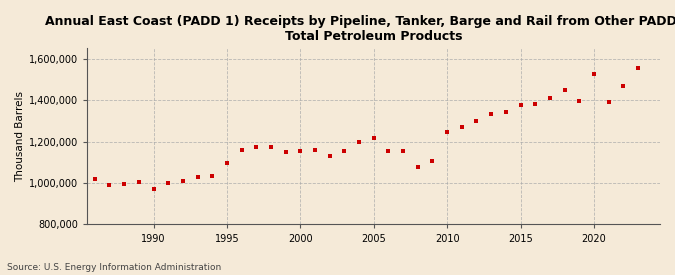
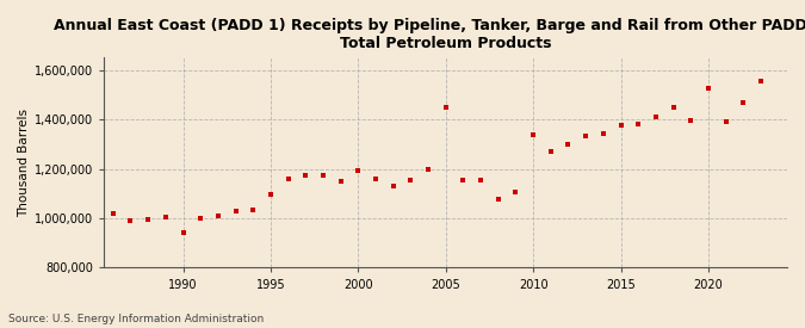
1990: 970,000 -> 940,000
2000: 1,155,000 -> 1,195,000
2005: 1,215,000 -> 1,450,000
2010: 1,245,000 -> 1,340,000
